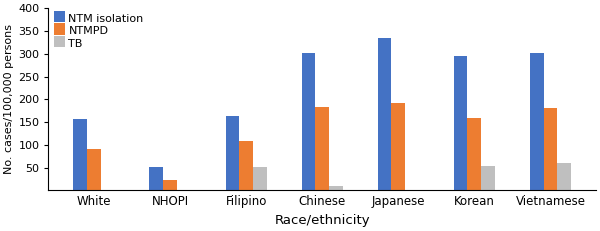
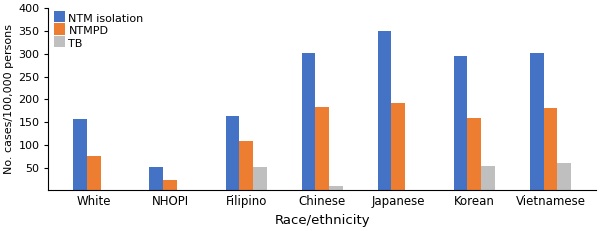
NTMPD/White: 90 -> 75
NTM isolation/Japanese: 335 -> 350
